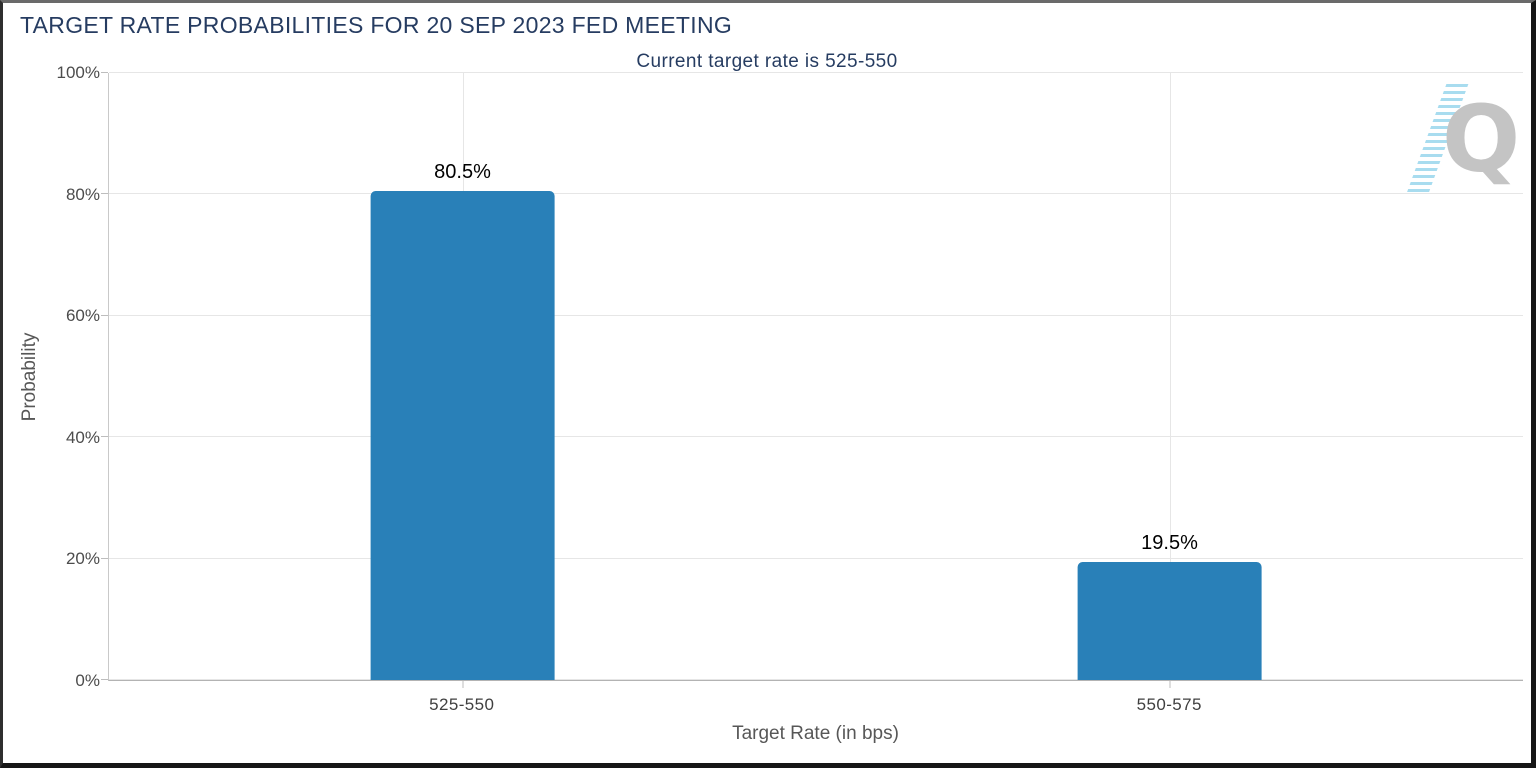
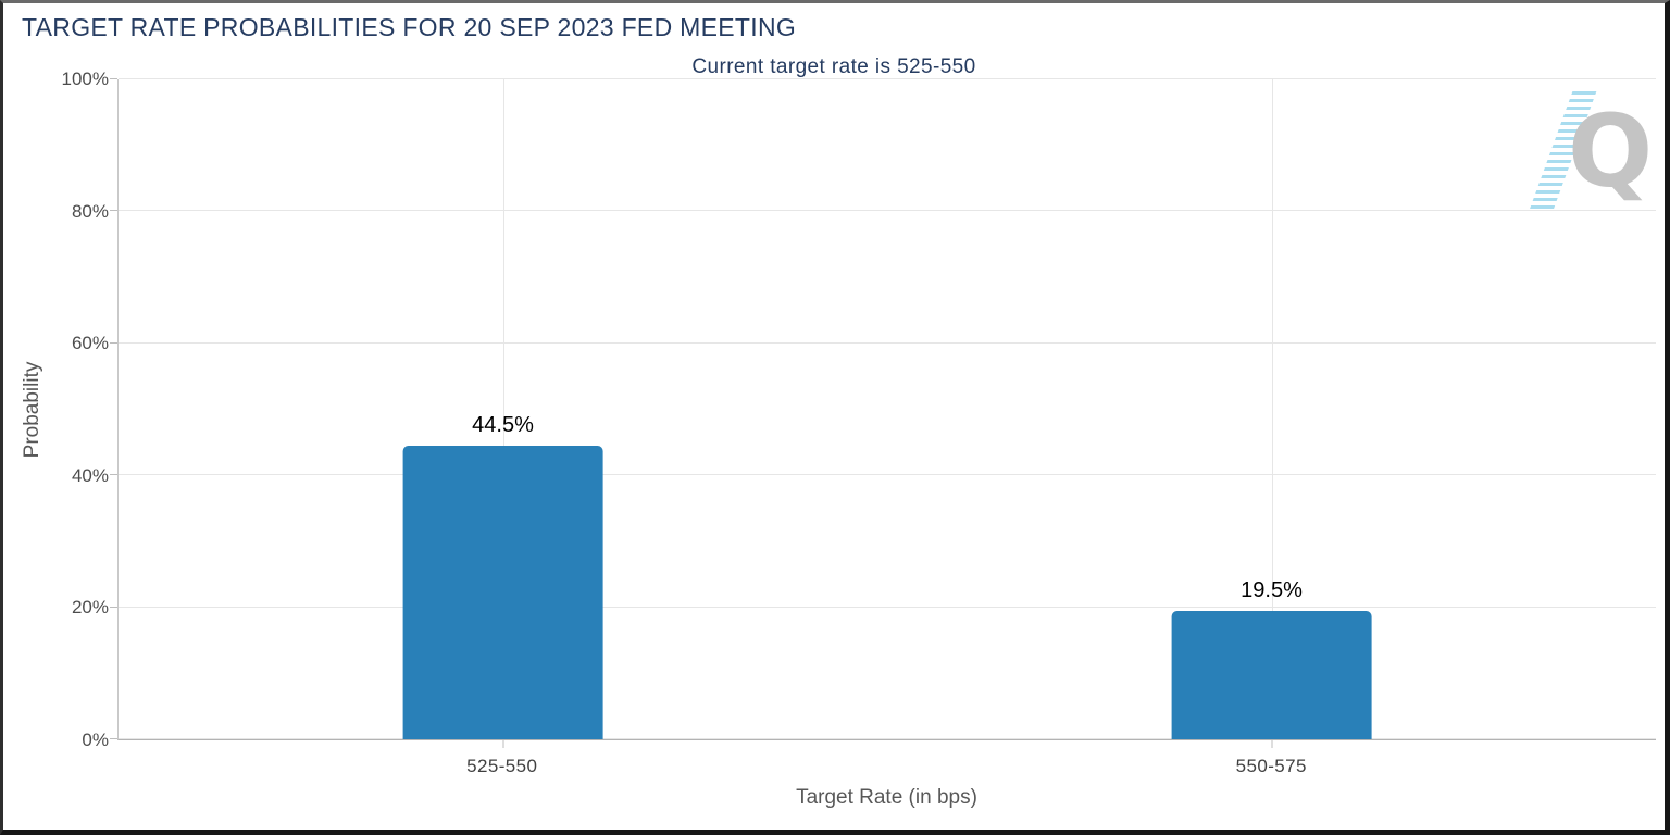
525-550: 80.5% -> 44.5%
